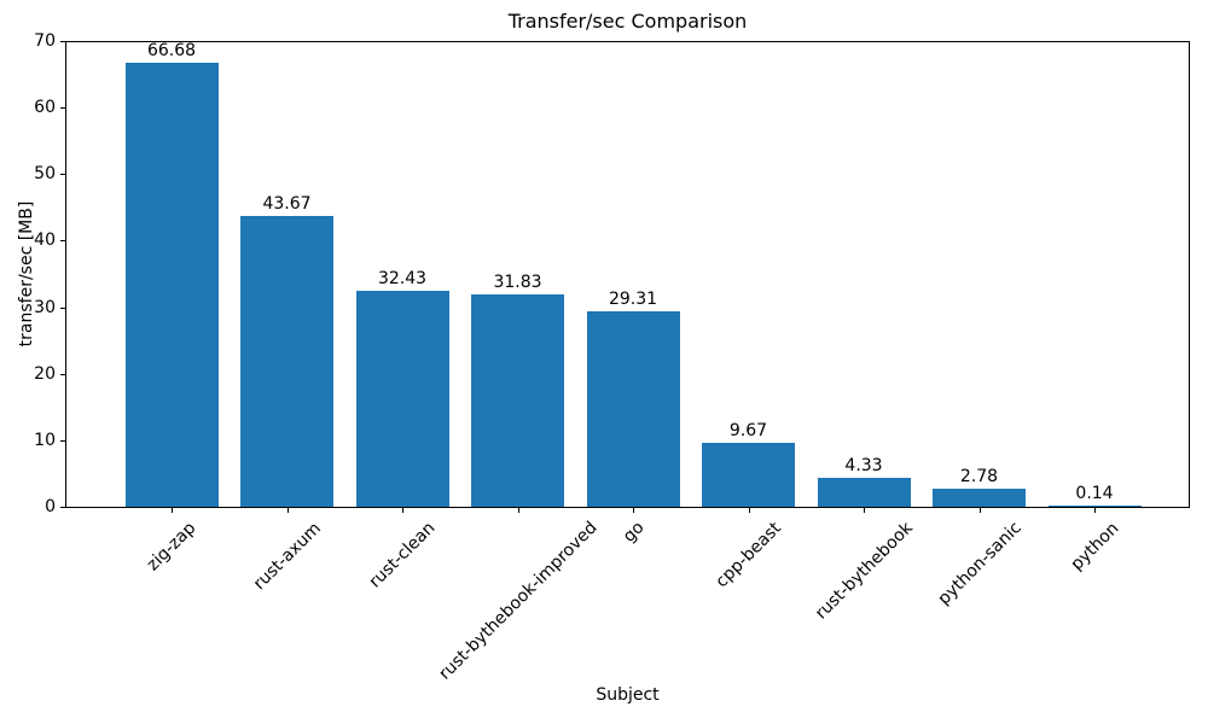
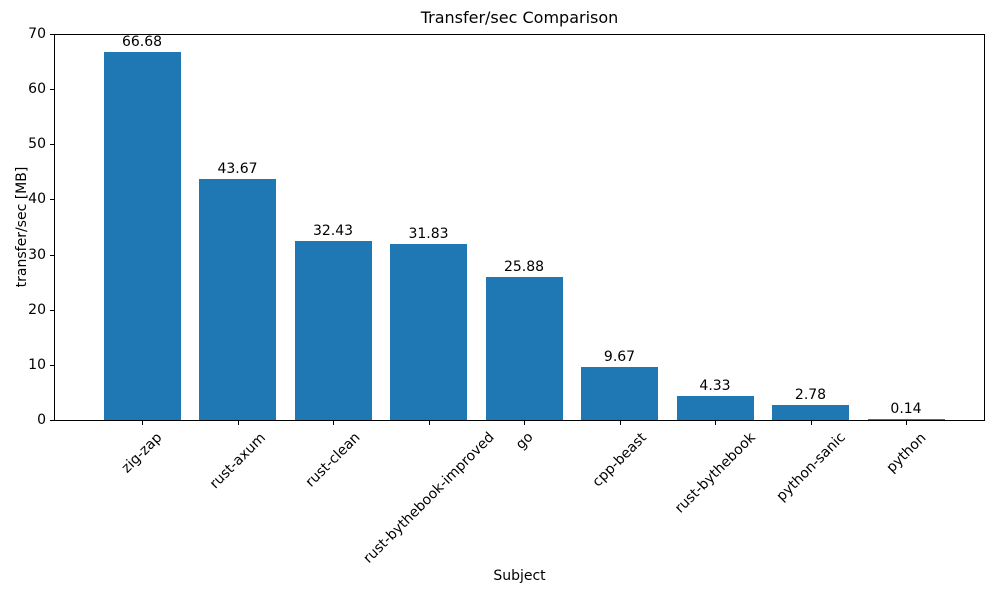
go: 29.31 -> 25.88
